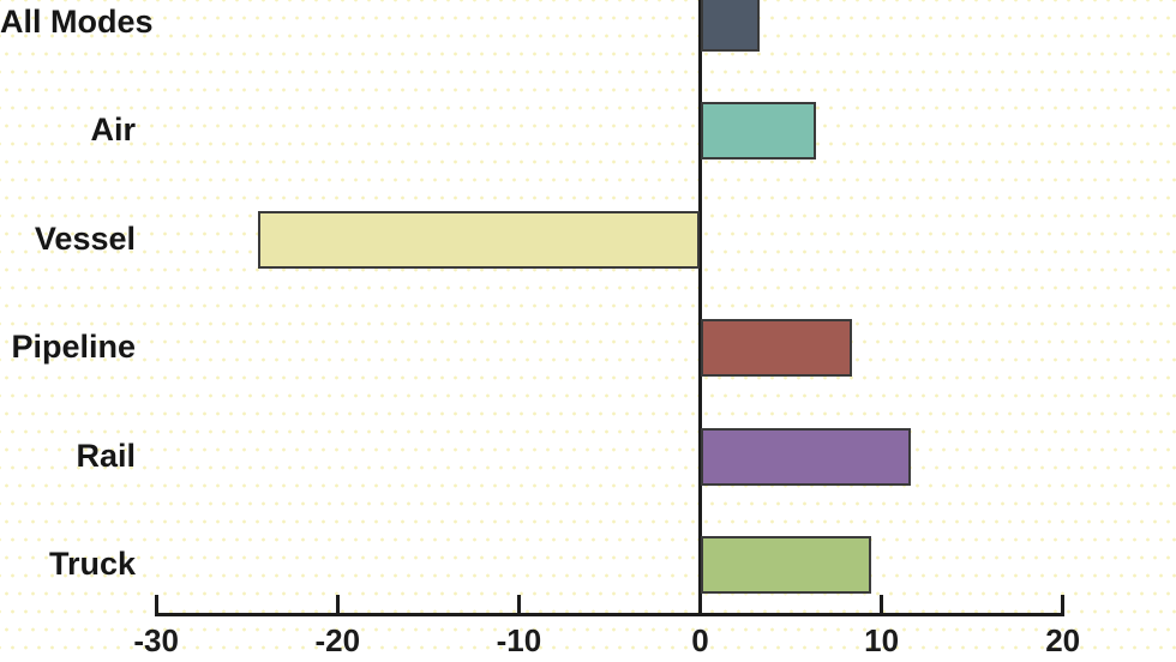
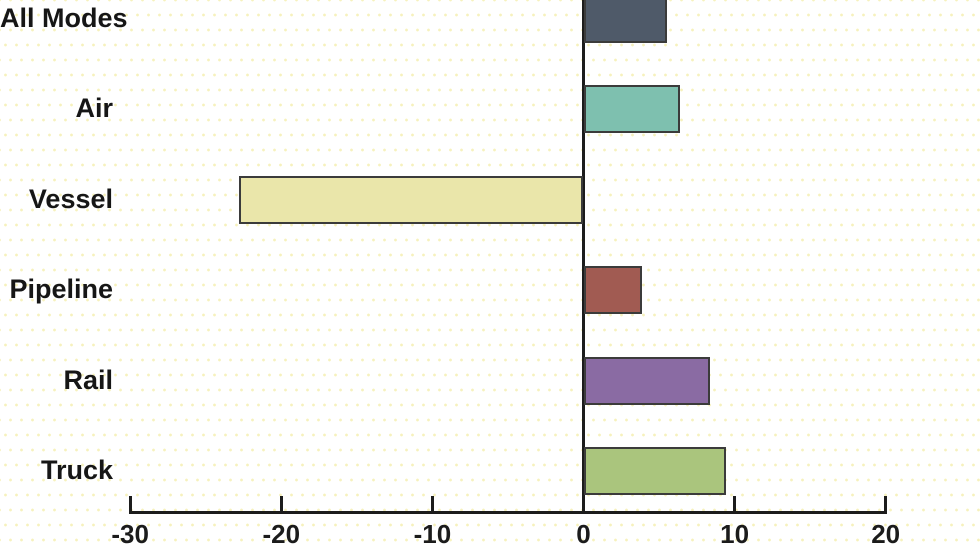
All Modes: 3.3 -> 5.5
Vessel: -24.4 -> -22.8
Pipeline: 8.4 -> 3.9
Rail: 11.6 -> 8.4
